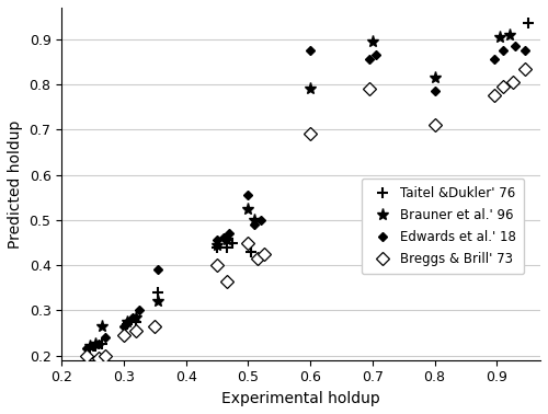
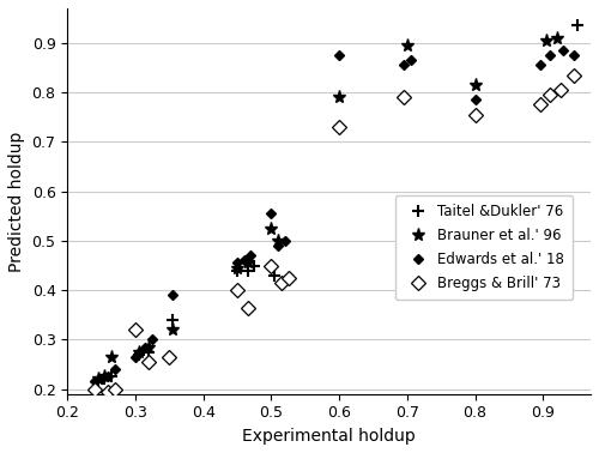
Breggs & Brill' 73/0.3: 0.245 -> 0.320
Breggs & Brill' 73/0.6: 0.690 -> 0.730
Breggs & Brill' 73/0.8: 0.710 -> 0.755
